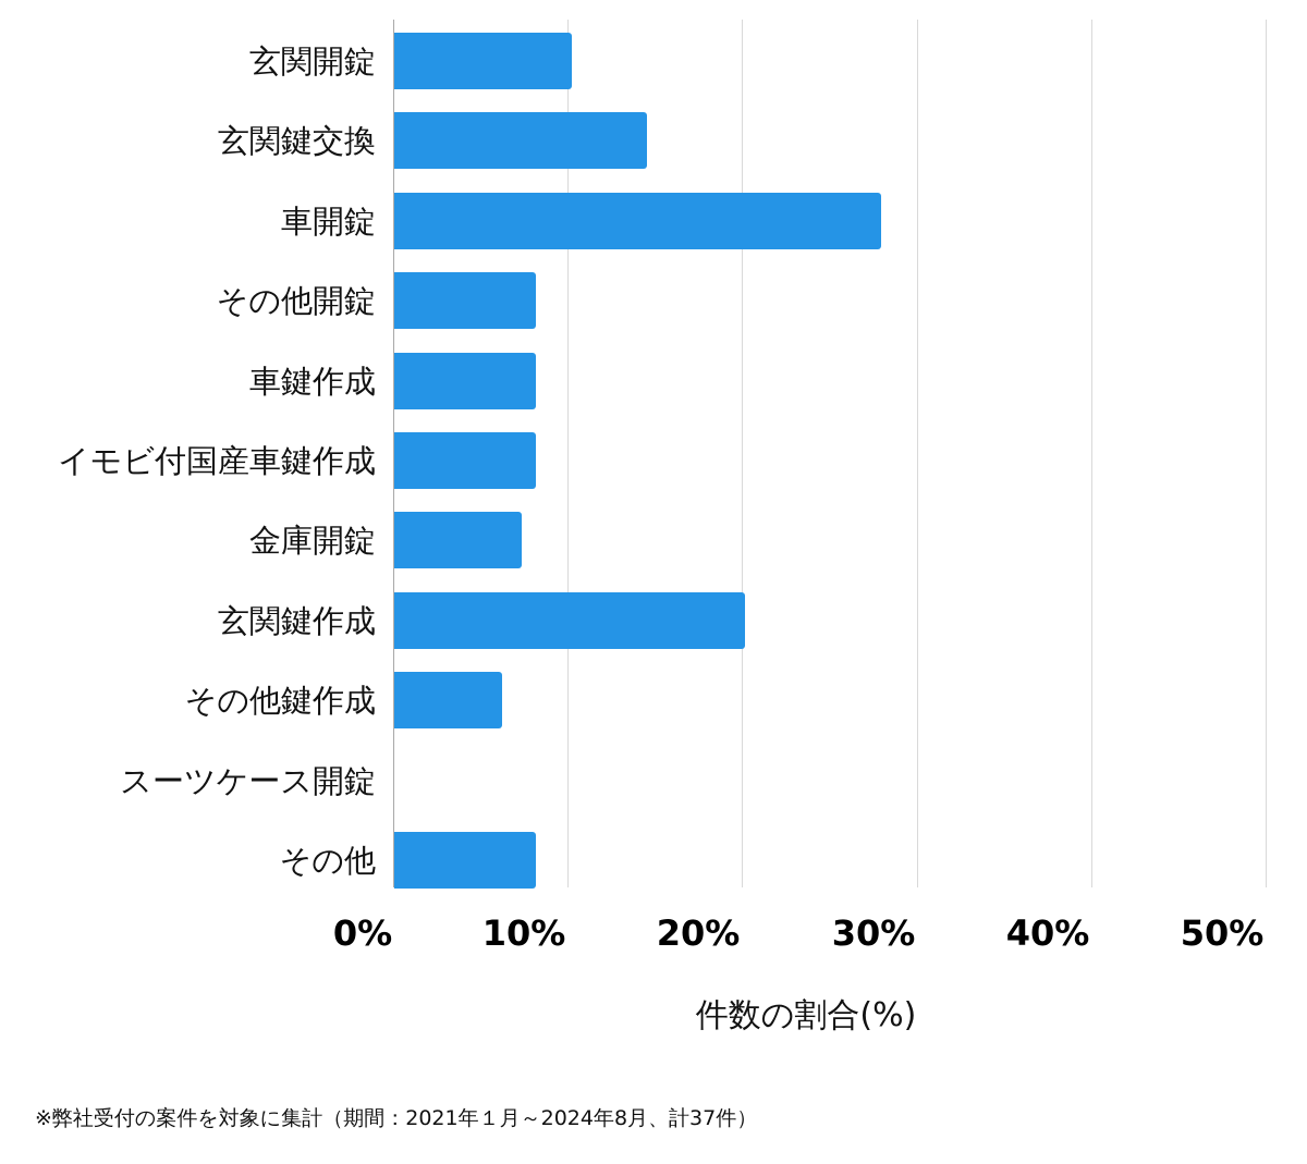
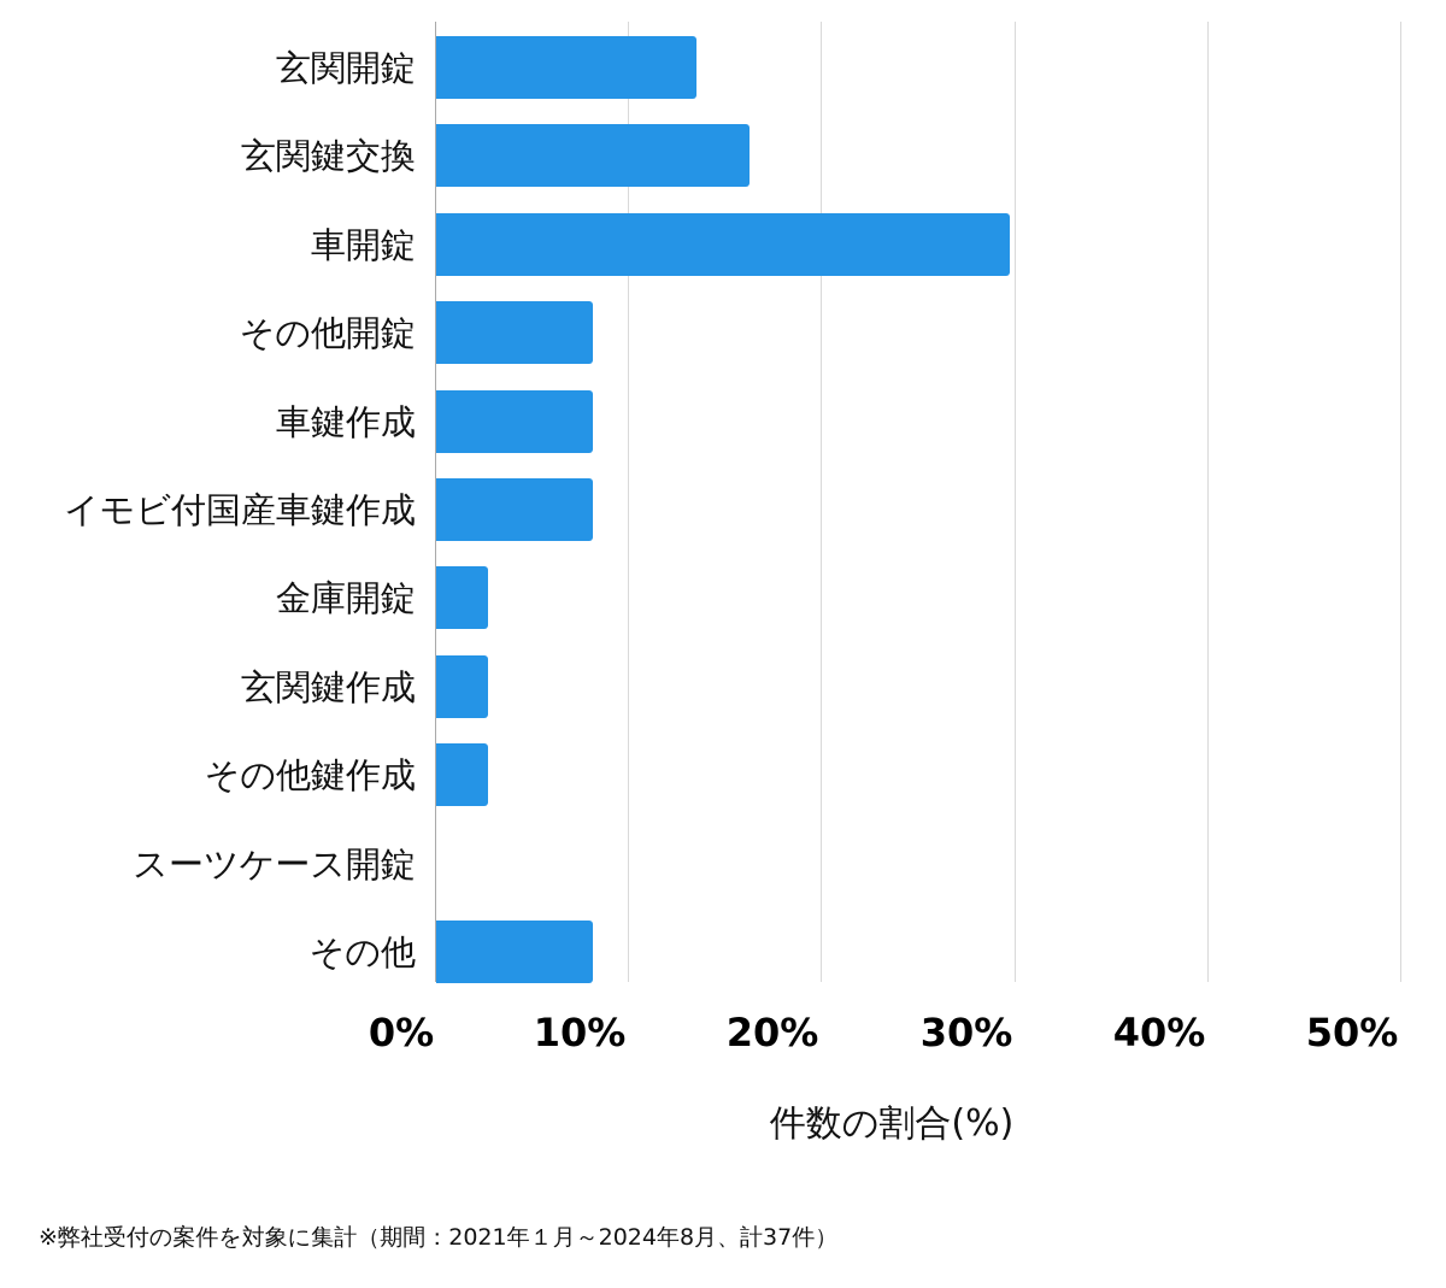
玄関開錠: 10.2% -> 13.5%
玄関鍵交換: 14.5% -> 16.2%
車開錠: 27.9% -> 29.7%
金庫開錠: 7.3% -> 2.7%
玄関鍵作成: 20.1% -> 2.7%
その他鍵作成: 6.2% -> 2.7%
